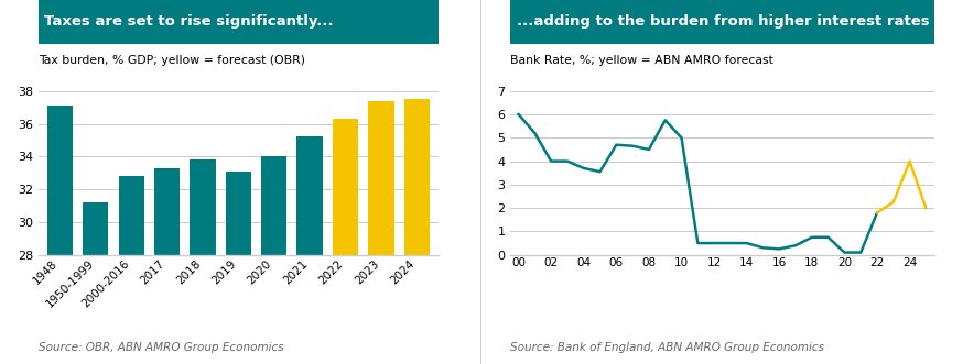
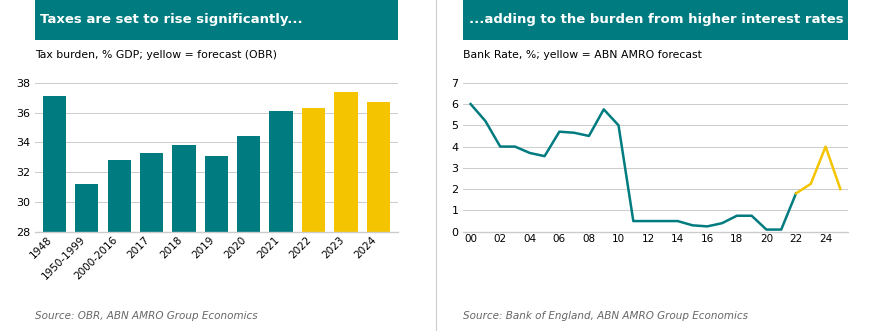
2020: 34.0 -> 34.4
2021: 35.2 -> 36.1
2024: 37.5 -> 36.7
